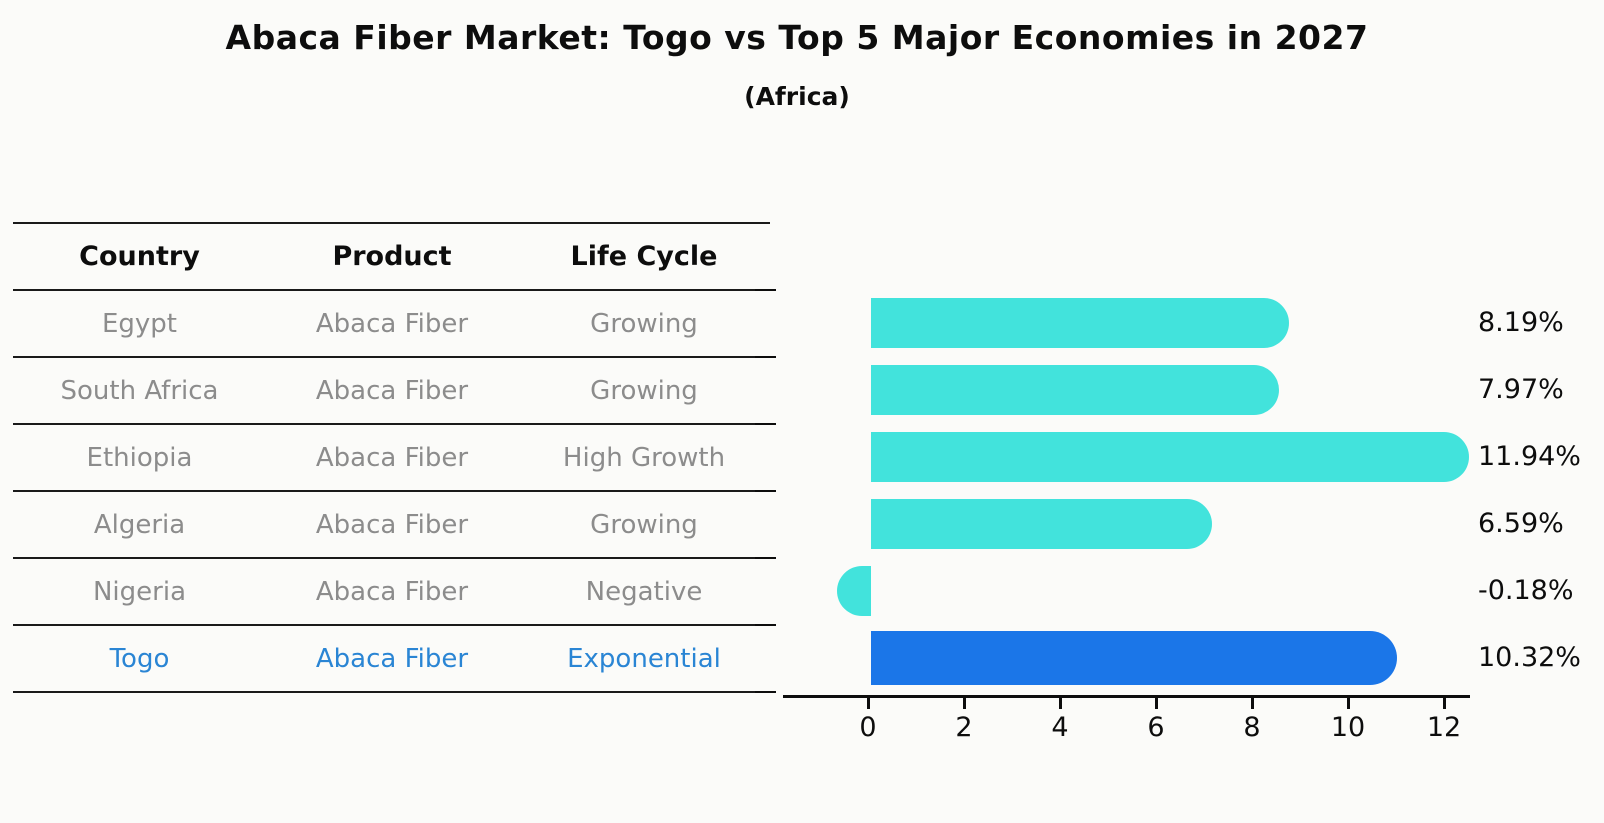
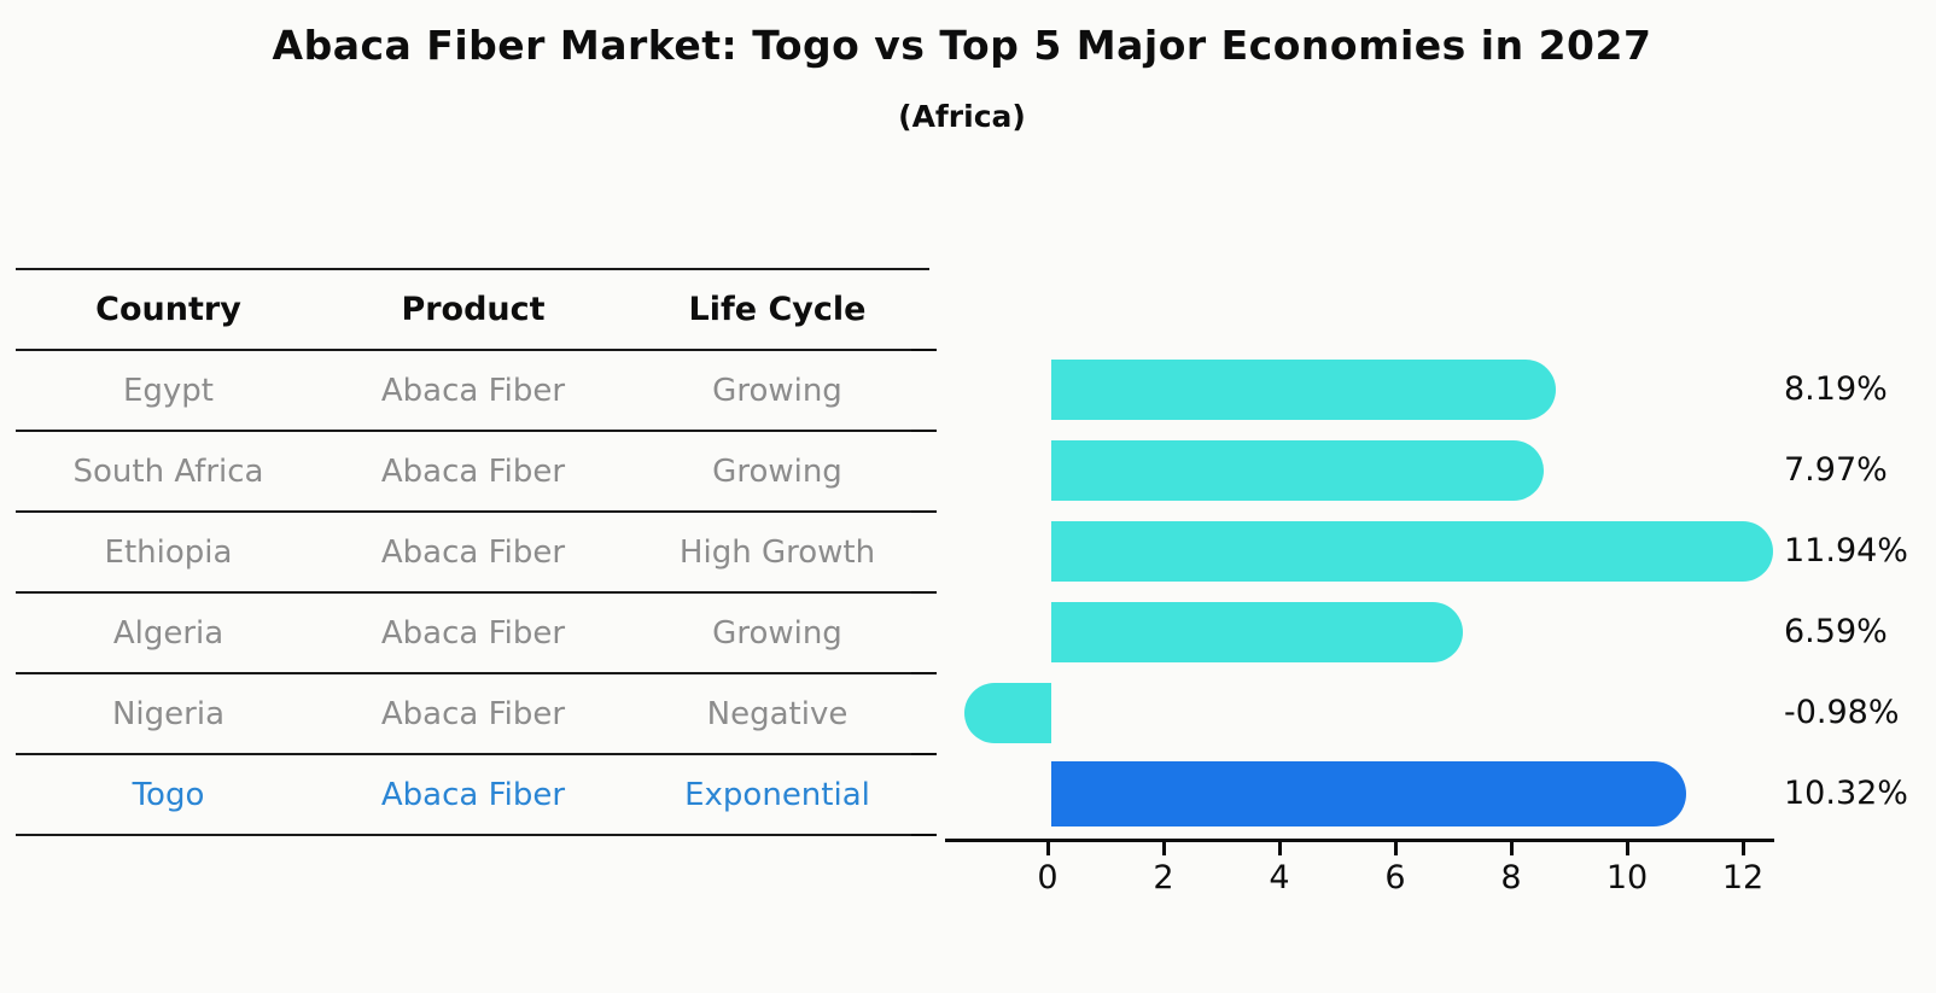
Nigeria: -0.18% -> -0.98%
